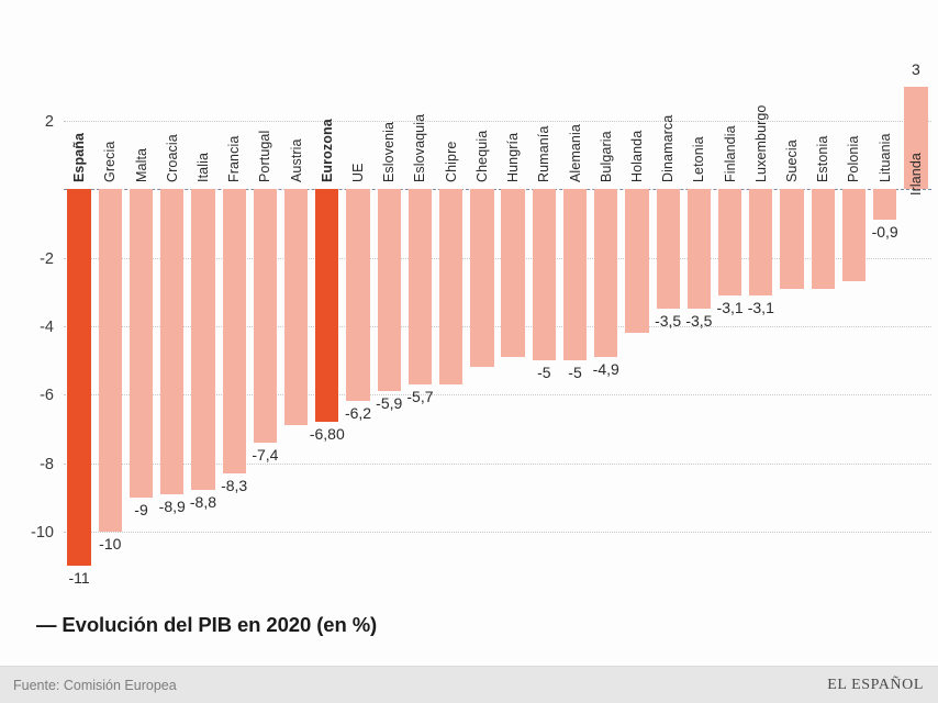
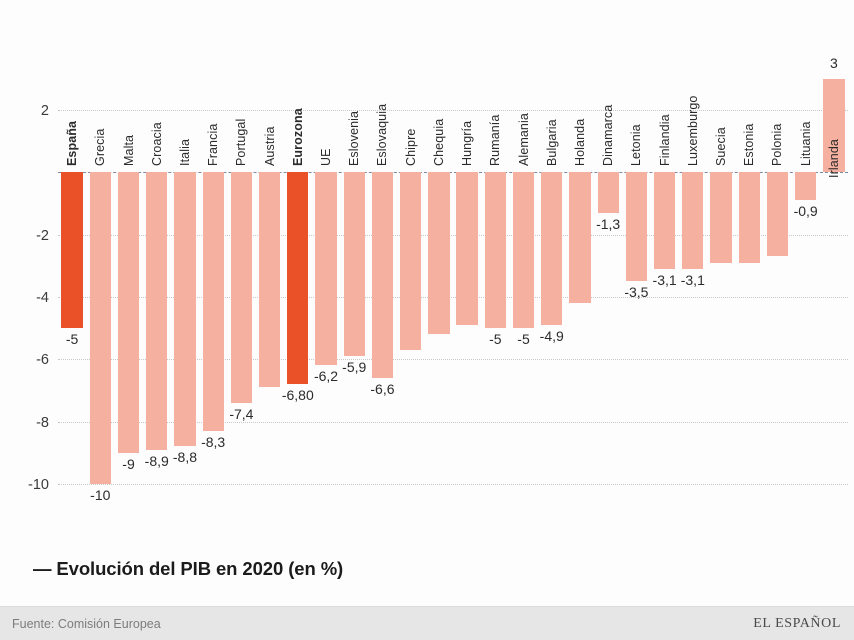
España: -11 -> -5
Eslovaquia: -5,7 -> -6,6
Dinamarca: -3,5 -> -1,3
